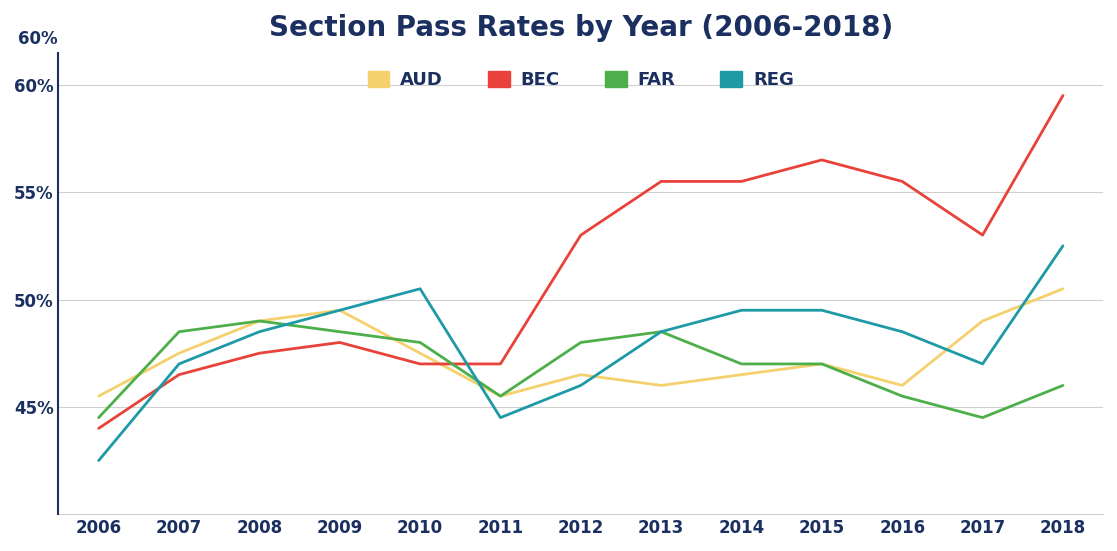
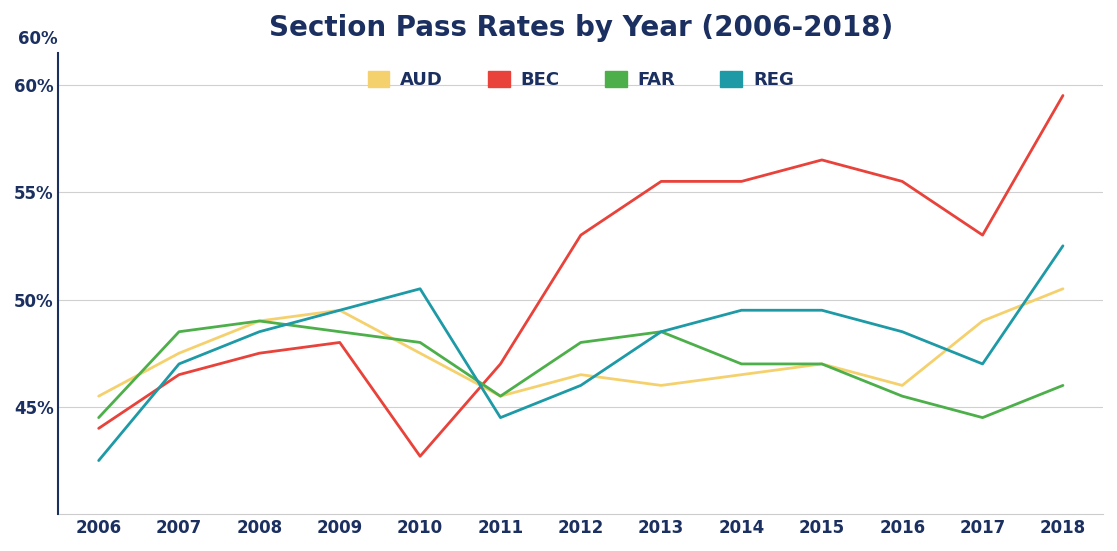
BEC/2010: 47.0% -> 42.7%
